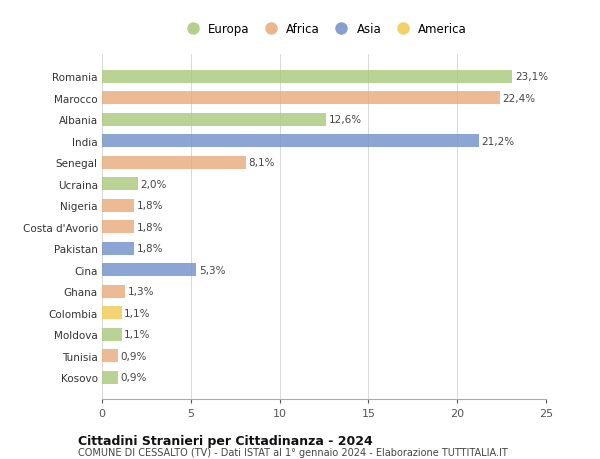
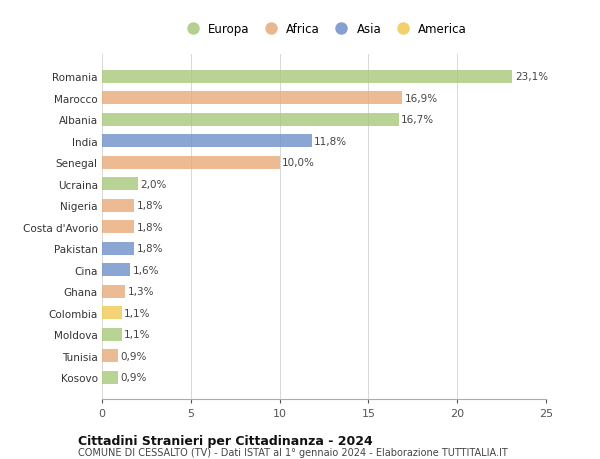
Marocco: 22,4% -> 16,9%
Albania: 12,6% -> 16,7%
India: 21,2% -> 11,8%
Senegal: 8,1% -> 10,0%
Cina: 5,3% -> 1,6%
